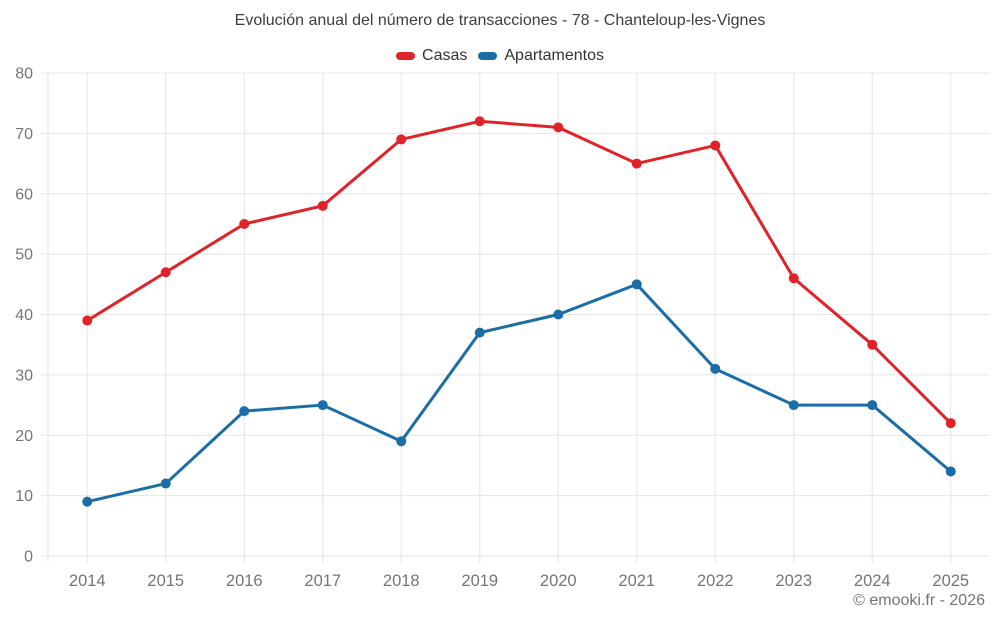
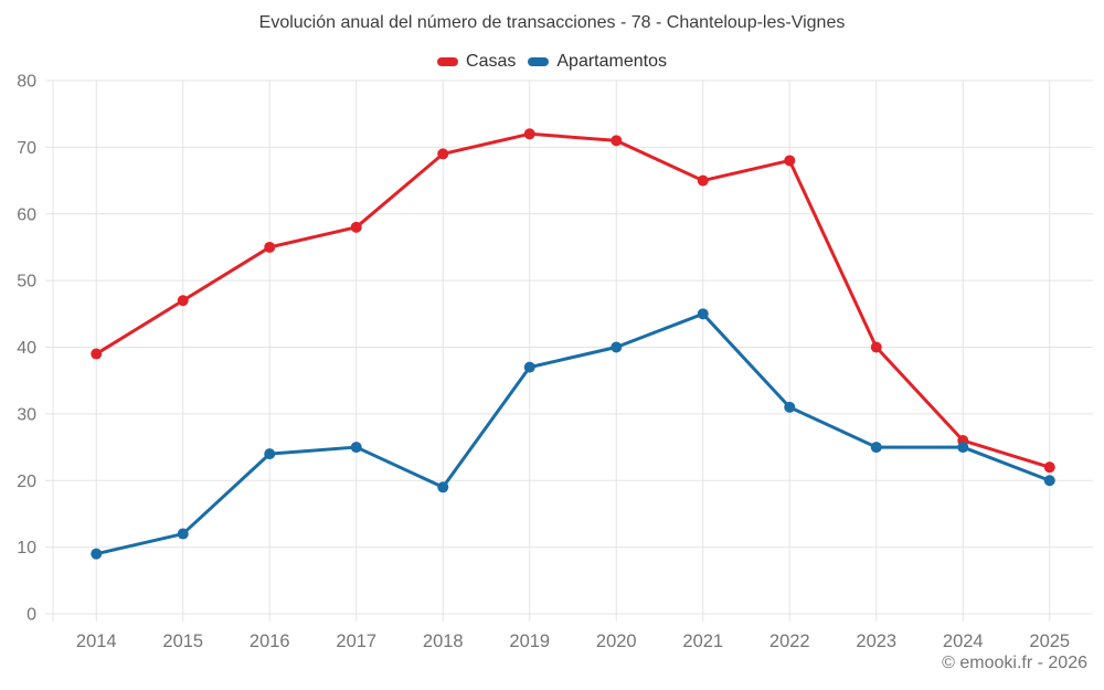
Casas/2023: 46 -> 40
Casas/2024: 35 -> 26
Apartamentos/2025: 14 -> 20
